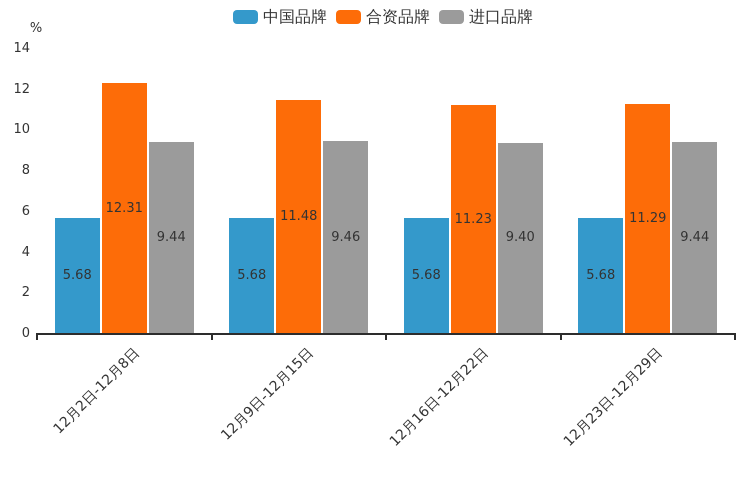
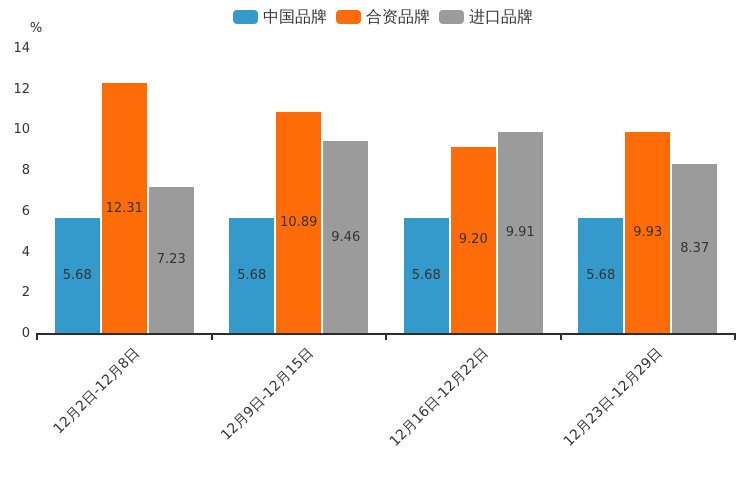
进口品牌/12月2日-12月8日: 9.44 -> 7.23
合资品牌/12月9日-12月15日: 11.48 -> 10.89
合资品牌/12月16日-12月22日: 11.23 -> 9.20
进口品牌/12月16日-12月22日: 9.40 -> 9.91
合资品牌/12月23日-12月29日: 11.29 -> 9.93
进口品牌/12月23日-12月29日: 9.44 -> 8.37
